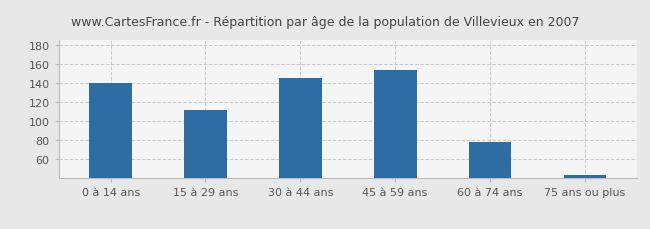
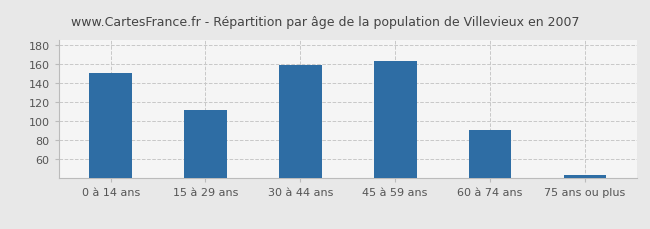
0 à 14 ans: 140 -> 151
30 à 44 ans: 146 -> 159
45 à 59 ans: 154 -> 163
60 à 74 ans: 78 -> 91
